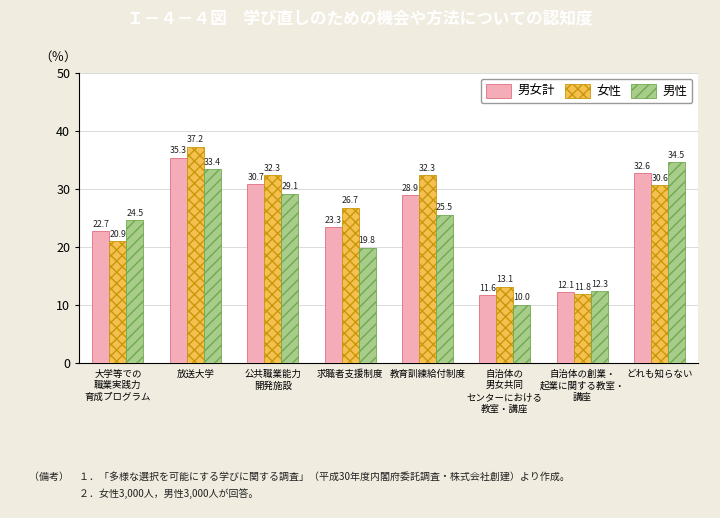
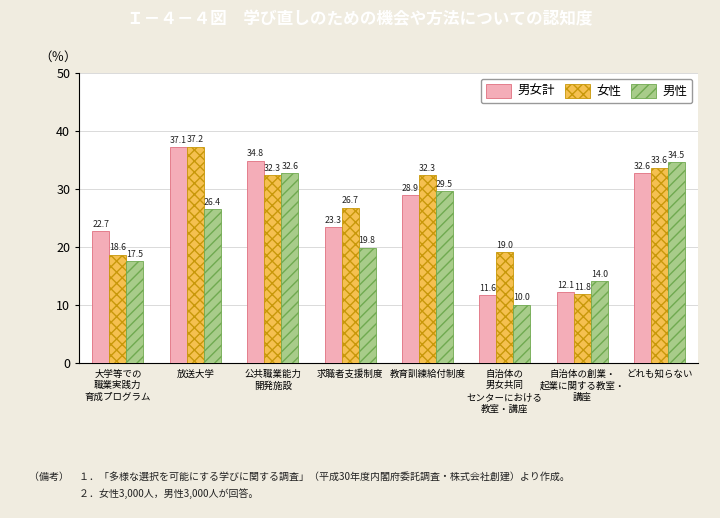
女性/大学等での 職業実践力 育成プログラム: 20.9 -> 18.6
男性/大学等での 職業実践力 育成プログラム: 24.5 -> 17.5
男女計/放送大学: 35.3 -> 37.1
男性/放送大学: 33.4 -> 26.4
男女計/公共職業能力 開発施設: 30.7 -> 34.8
男性/公共職業能力 開発施設: 29.1 -> 32.6
男性/教育訓練給付制度: 25.5 -> 29.5
女性/自治体の 男女共同 センターにおける 教室・講座: 13.1 -> 19.0
男性/自治体の創業・ 起業に関する教室・ 講座: 12.3 -> 14.0
女性/どれも知らない: 30.6 -> 33.6
